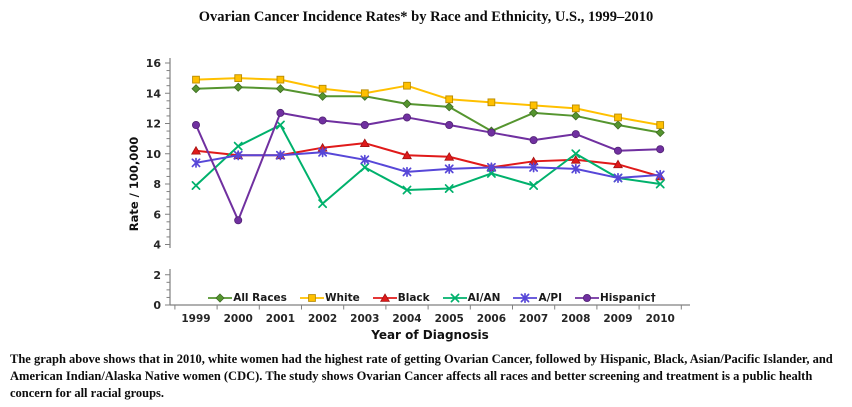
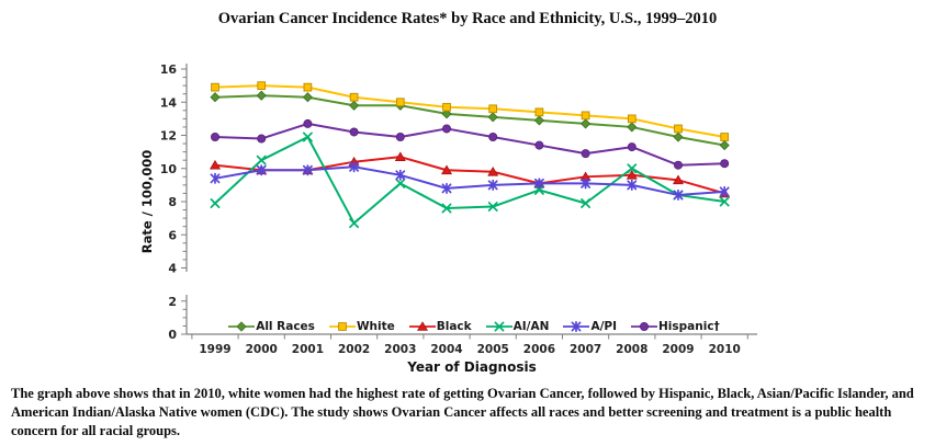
Hispanic†/2000: 5.6 -> 11.8
White/2004: 14.5 -> 13.7
All Races/2006: 11.5 -> 12.9
